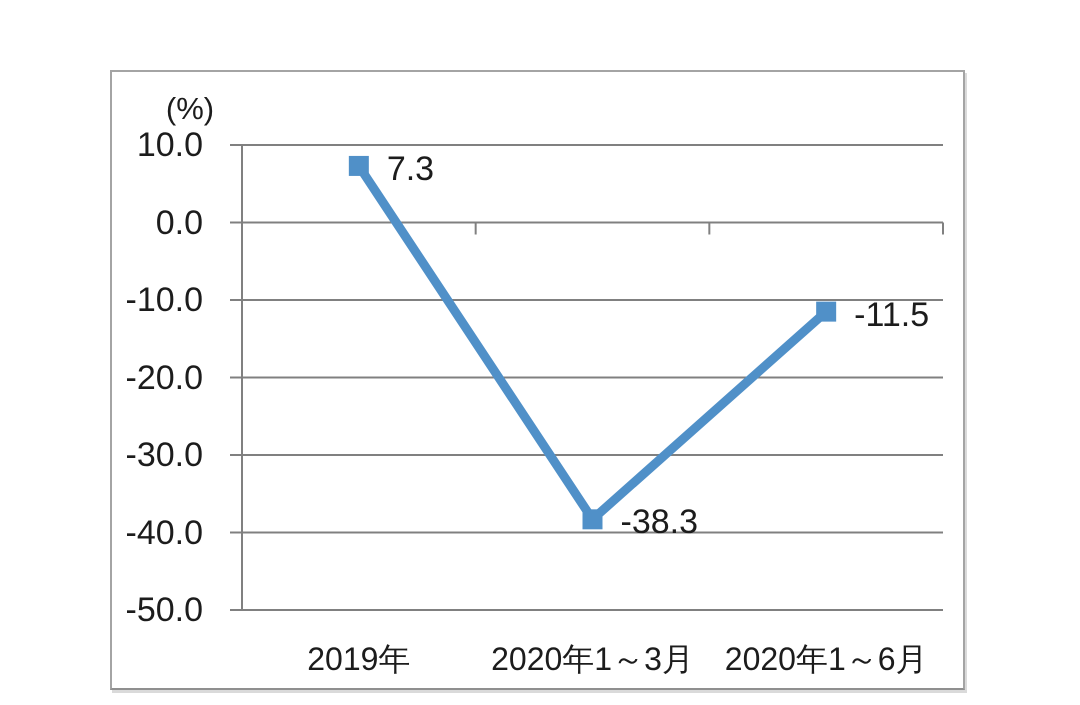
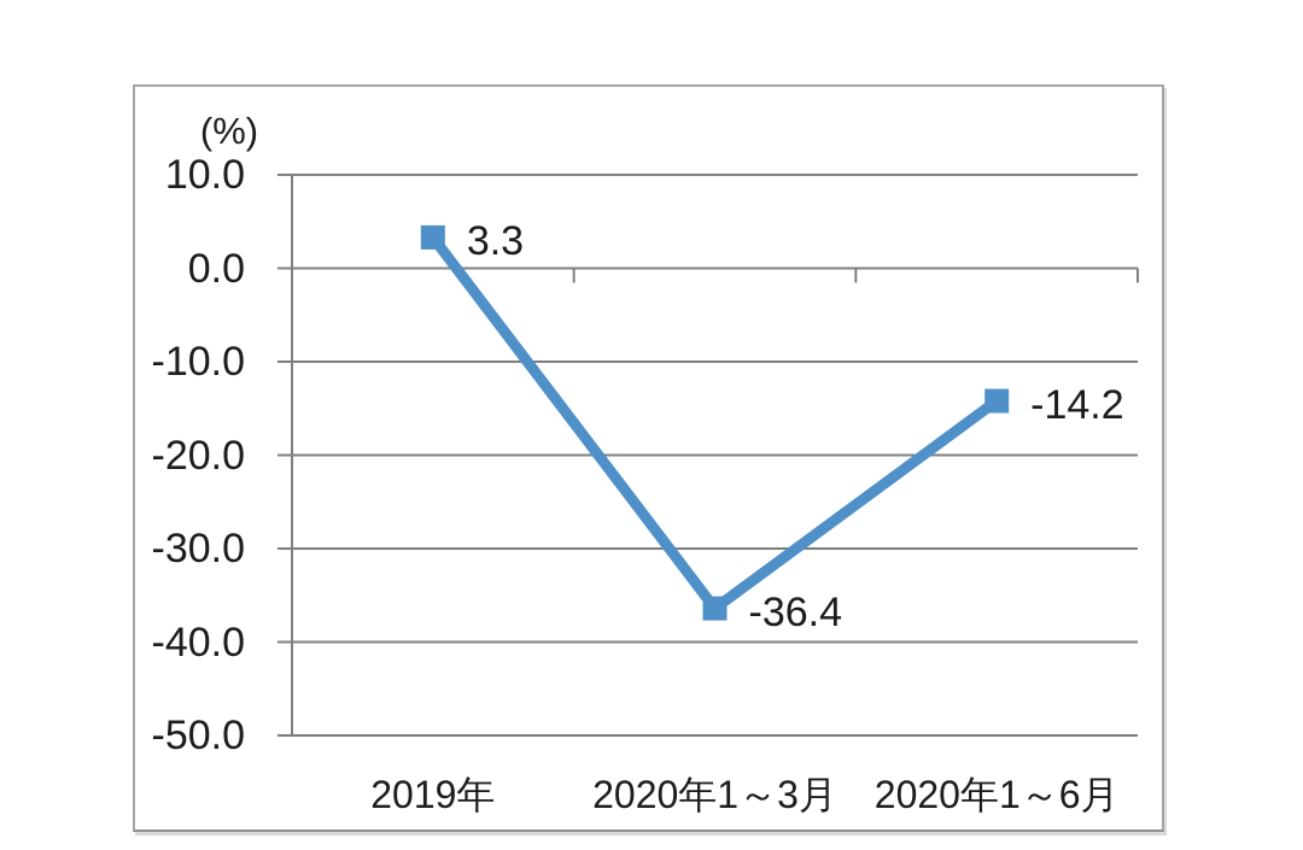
2019年: 7.3 -> 3.3
2020年1～3月: -38.3 -> -36.4
2020年1～6月: -11.5 -> -14.2
